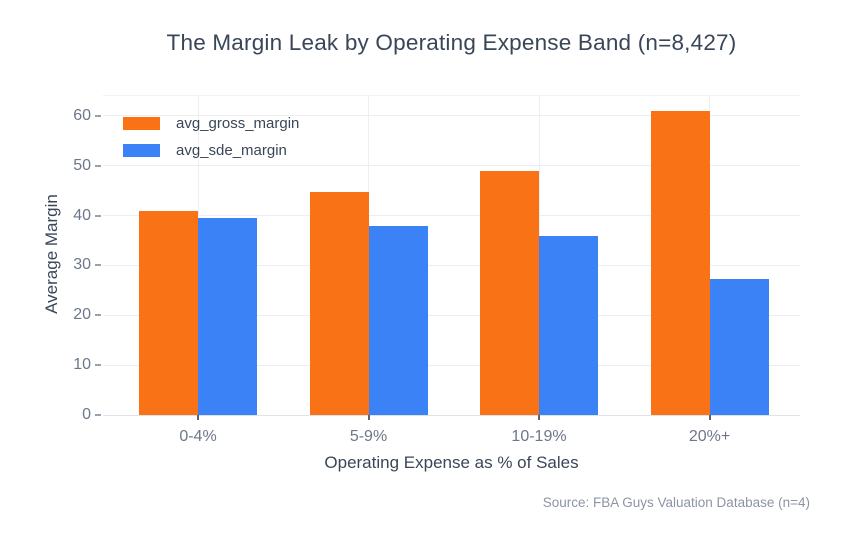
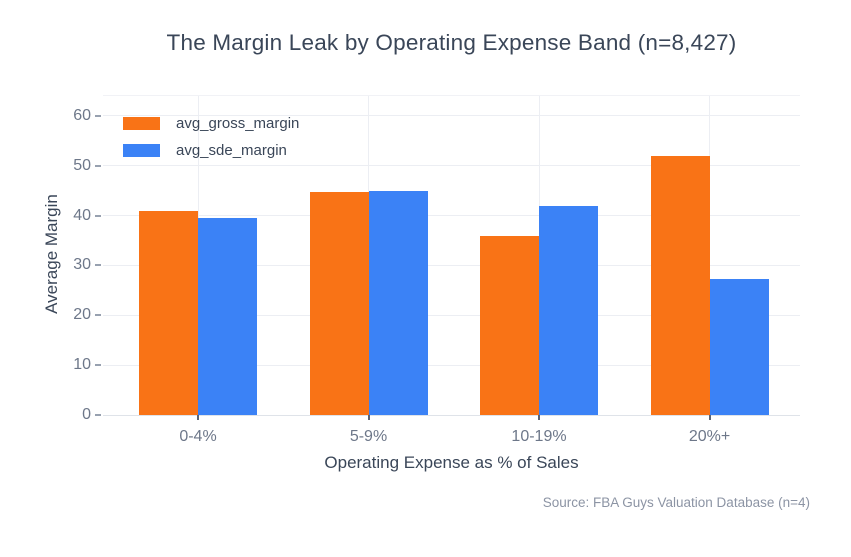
avg_sde_margin/5-9%: 38 -> 45
avg_gross_margin/10-19%: 49 -> 36
avg_sde_margin/10-19%: 36 -> 42
avg_gross_margin/20%+: 61 -> 52
